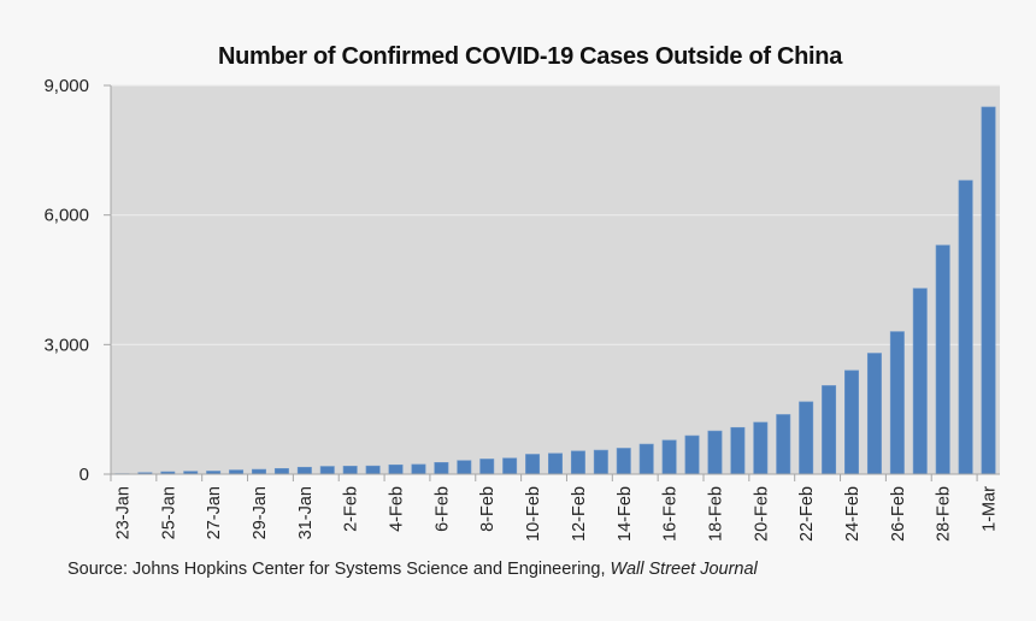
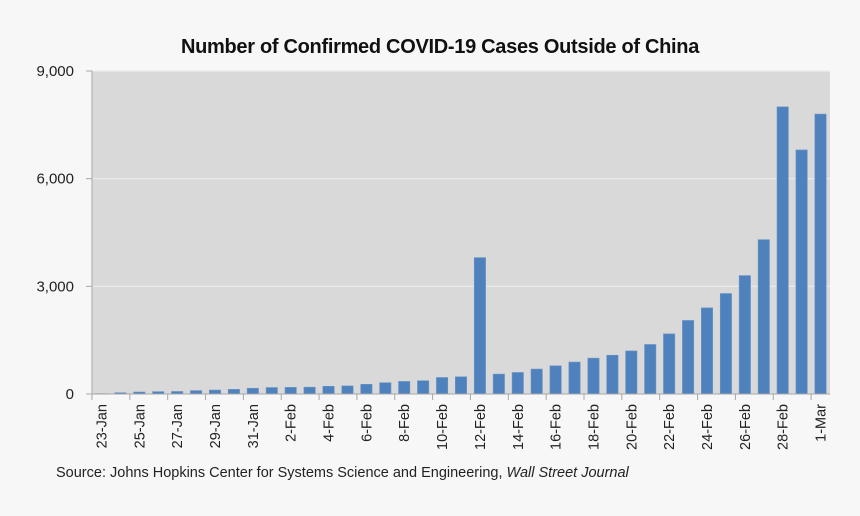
12-Feb: 500 -> 3800
28-Feb: 5300 -> 8000
1-Mar: 8500 -> 7800
